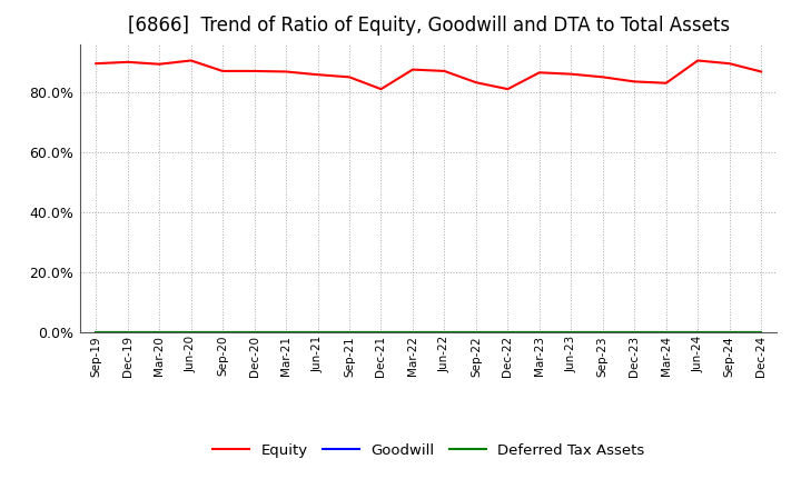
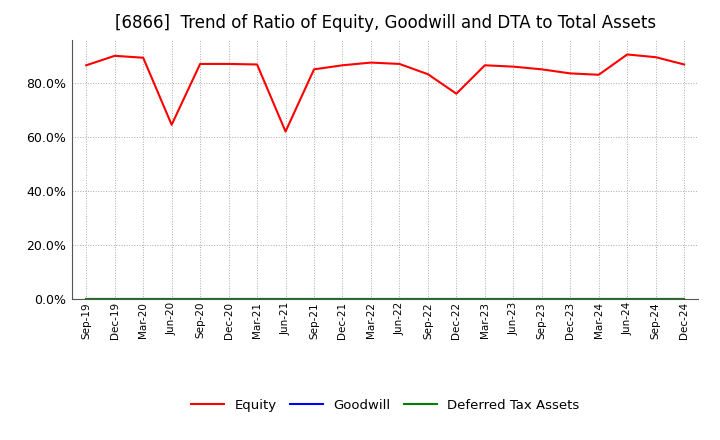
Equity/Sep-19: 89.5% -> 86.5%
Equity/Jun-20: 90.5% -> 64.5%
Equity/Jun-21: 85.8% -> 62.0%
Equity/Dec-21: 81.0% -> 86.5%
Equity/Dec-22: 81.0% -> 76.0%
